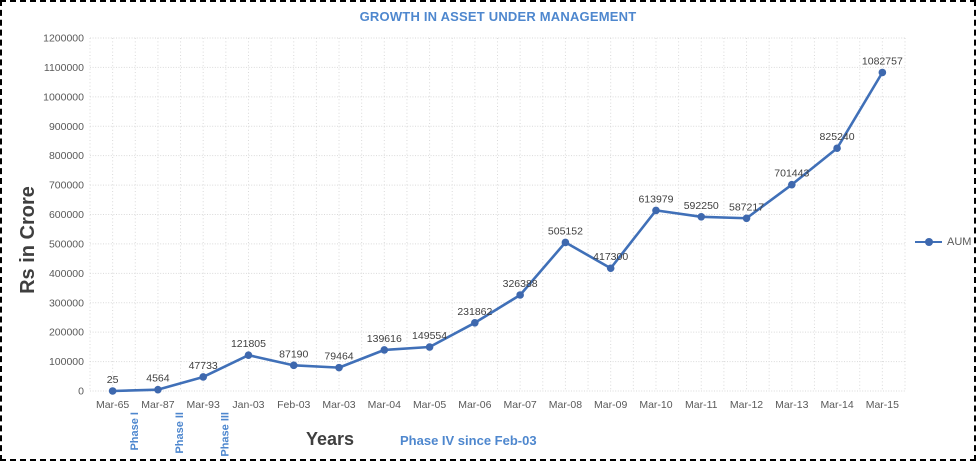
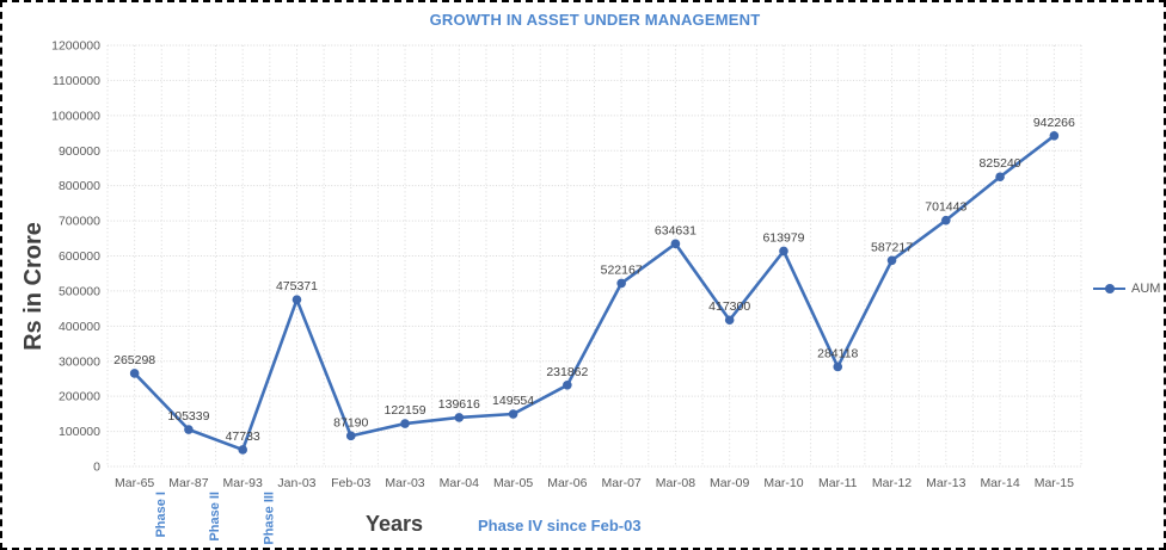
Mar-65: 25 -> 265298
Mar-87: 4564 -> 105339
Jan-03: 121805 -> 475371
Mar-03: 79464 -> 122159
Mar-07: 326388 -> 522167
Mar-08: 505152 -> 634631
Mar-11: 592250 -> 284118
Mar-15: 1082757 -> 942266
